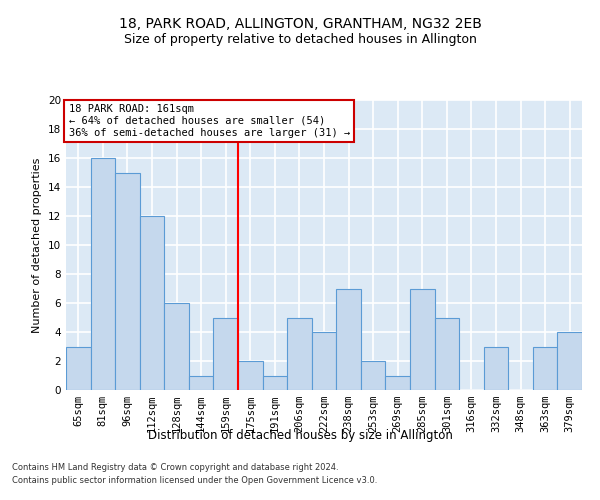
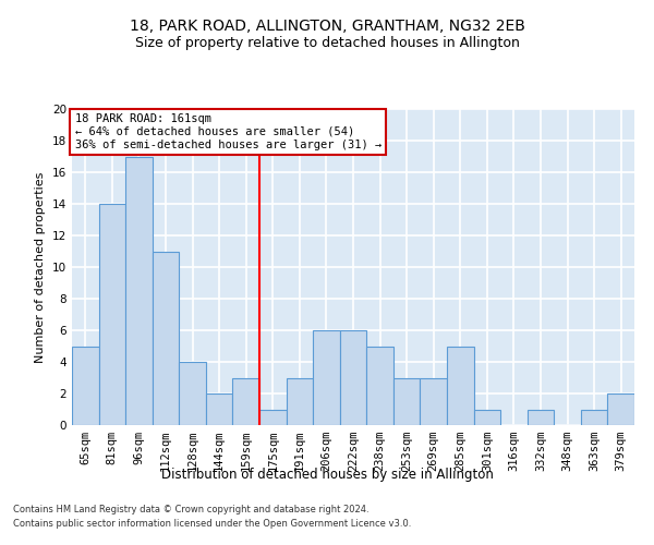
65sqm: 3 -> 5
81sqm: 16 -> 14
96sqm: 15 -> 17
112sqm: 12 -> 11
128sqm: 6 -> 4
144sqm: 1 -> 2
159sqm: 5 -> 3
175sqm: 2 -> 1
191sqm: 1 -> 3
206sqm: 5 -> 6
222sqm: 4 -> 6
238sqm: 7 -> 5
253sqm: 2 -> 3
269sqm: 1 -> 3
285sqm: 7 -> 5
301sqm: 5 -> 1
332sqm: 3 -> 1
363sqm: 3 -> 1
379sqm: 4 -> 2
